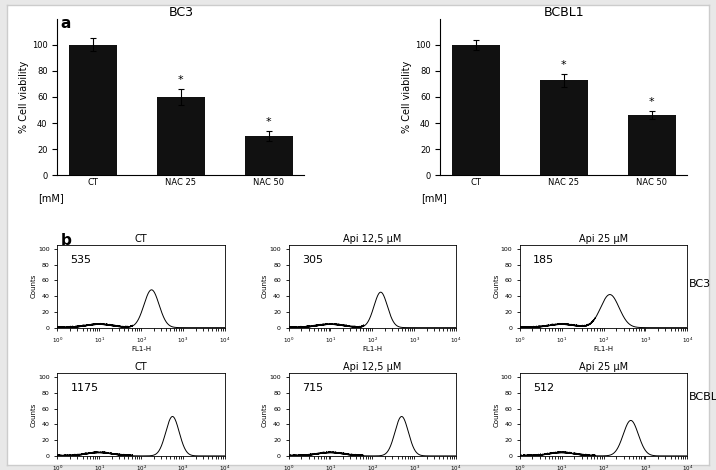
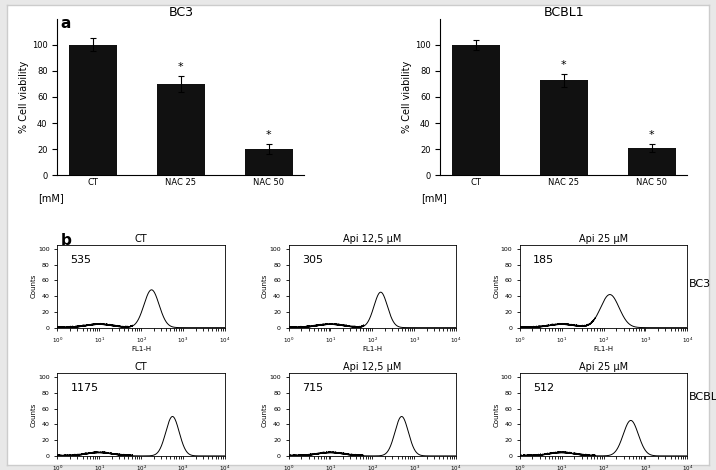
BC3/NAC 25: 60 -> 70
BC3/NAC 50: 30 -> 20
BCBL1/NAC 50: 46 -> 21
